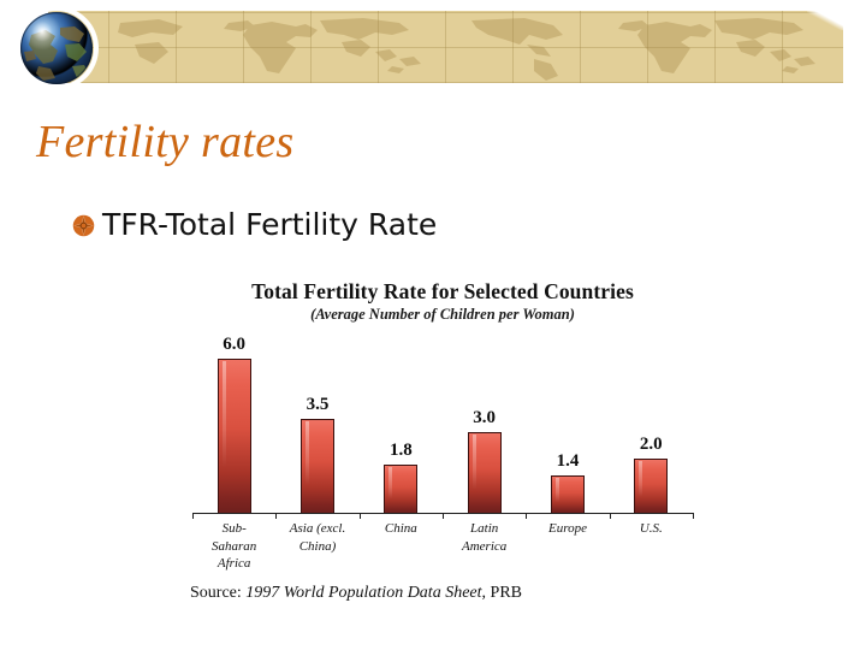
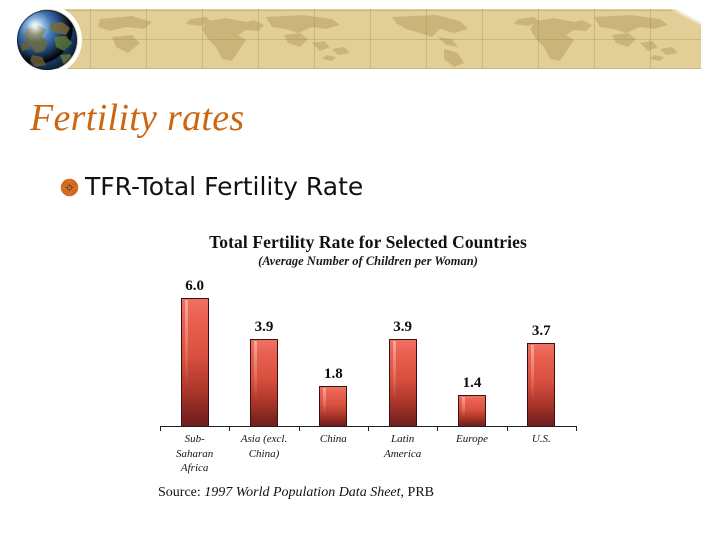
Asia (excl. China): 3.5 -> 3.9
Latin America: 3.0 -> 3.9
U.S.: 2.0 -> 3.7
